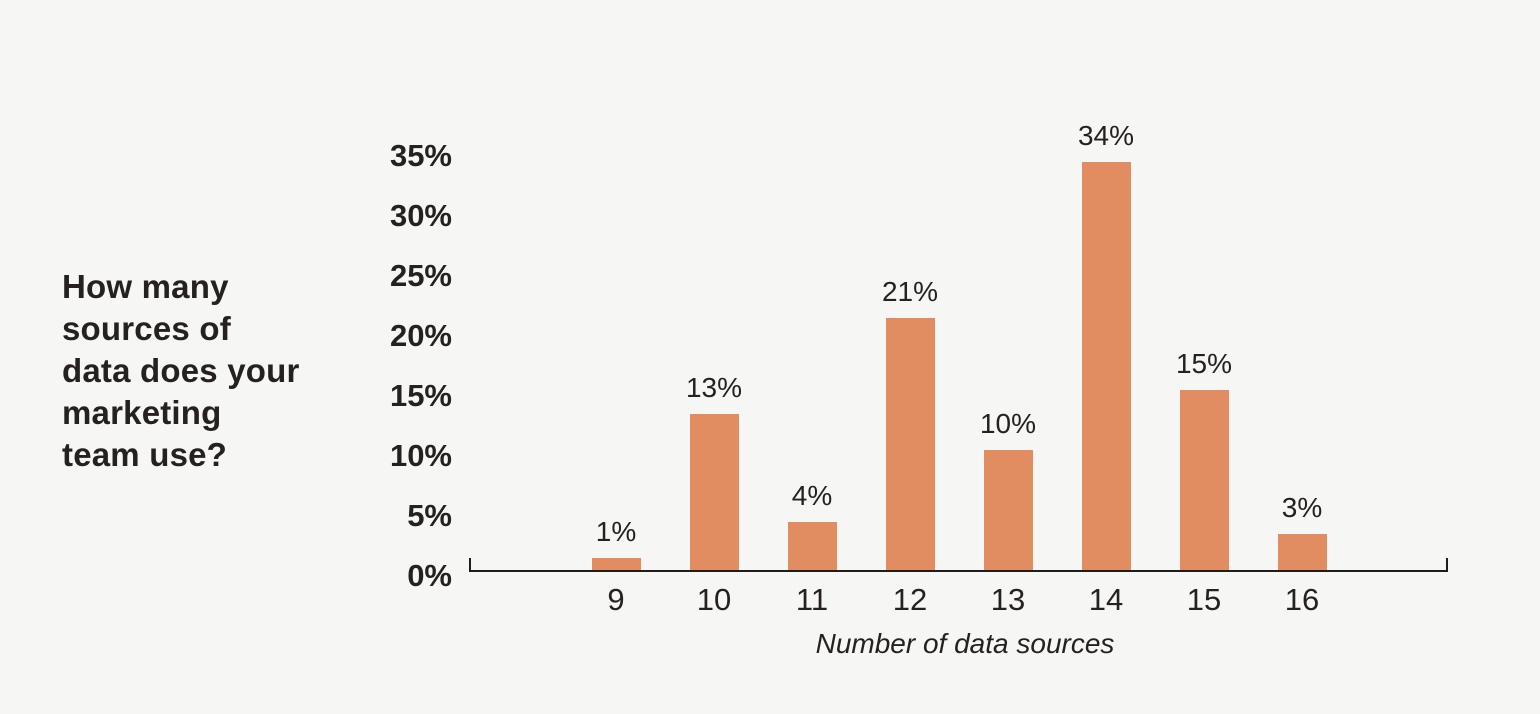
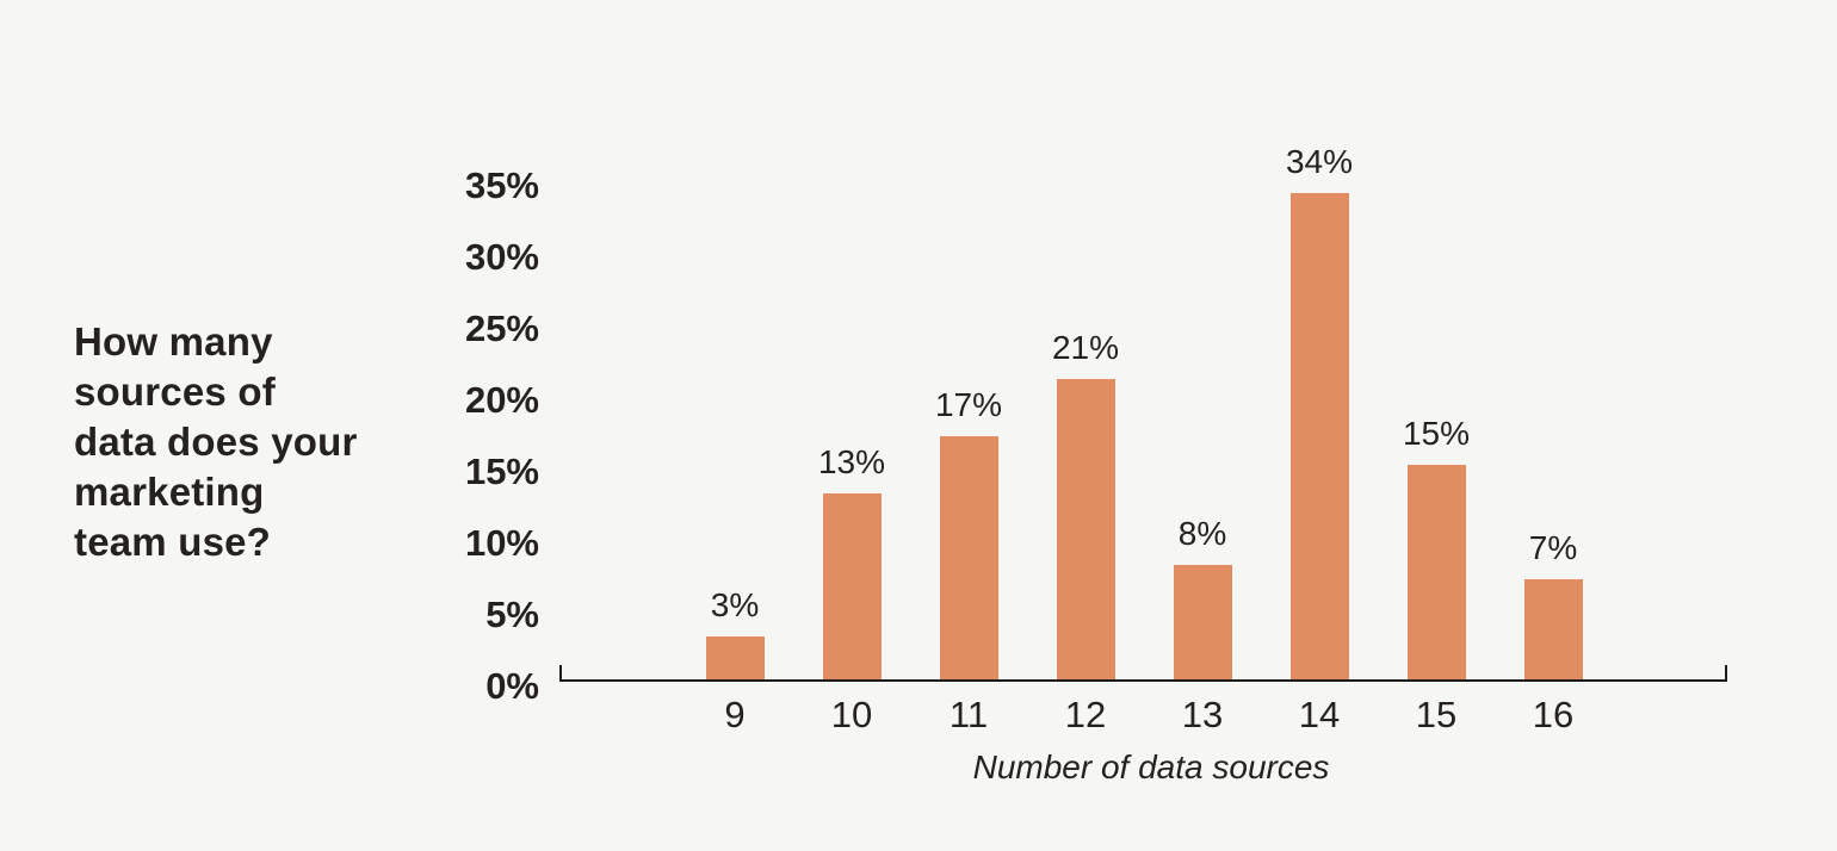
9: 1% -> 3%
11: 4% -> 17%
13: 10% -> 8%
16: 3% -> 7%
